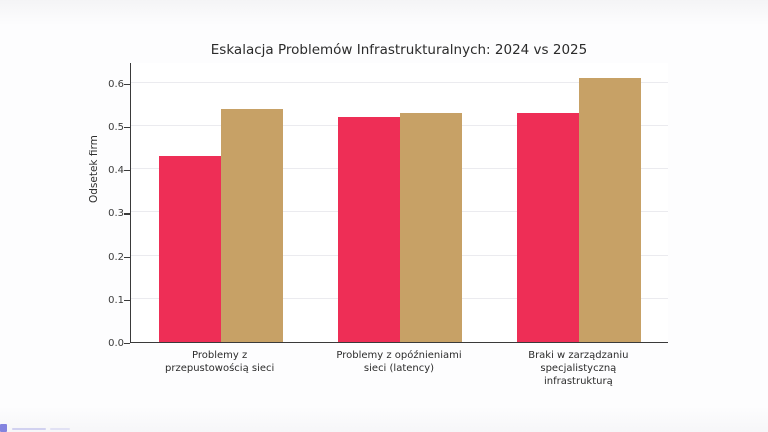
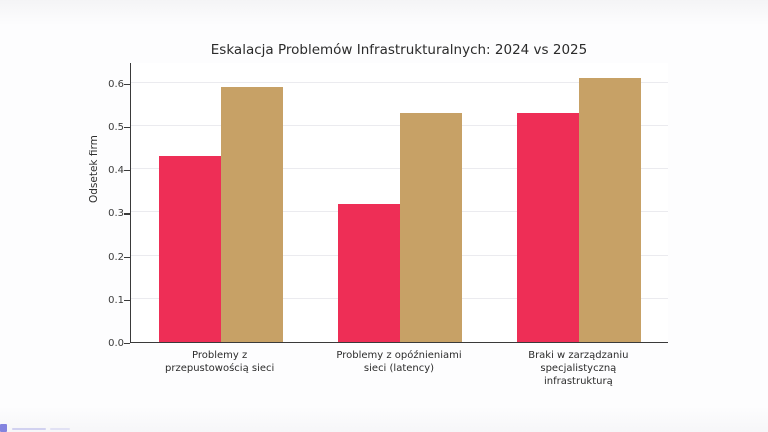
2025/Problemy z przepustowością sieci: 0.54 -> 0.59
2024/Problemy z opóźnieniami sieci (latency): 0.52 -> 0.32
